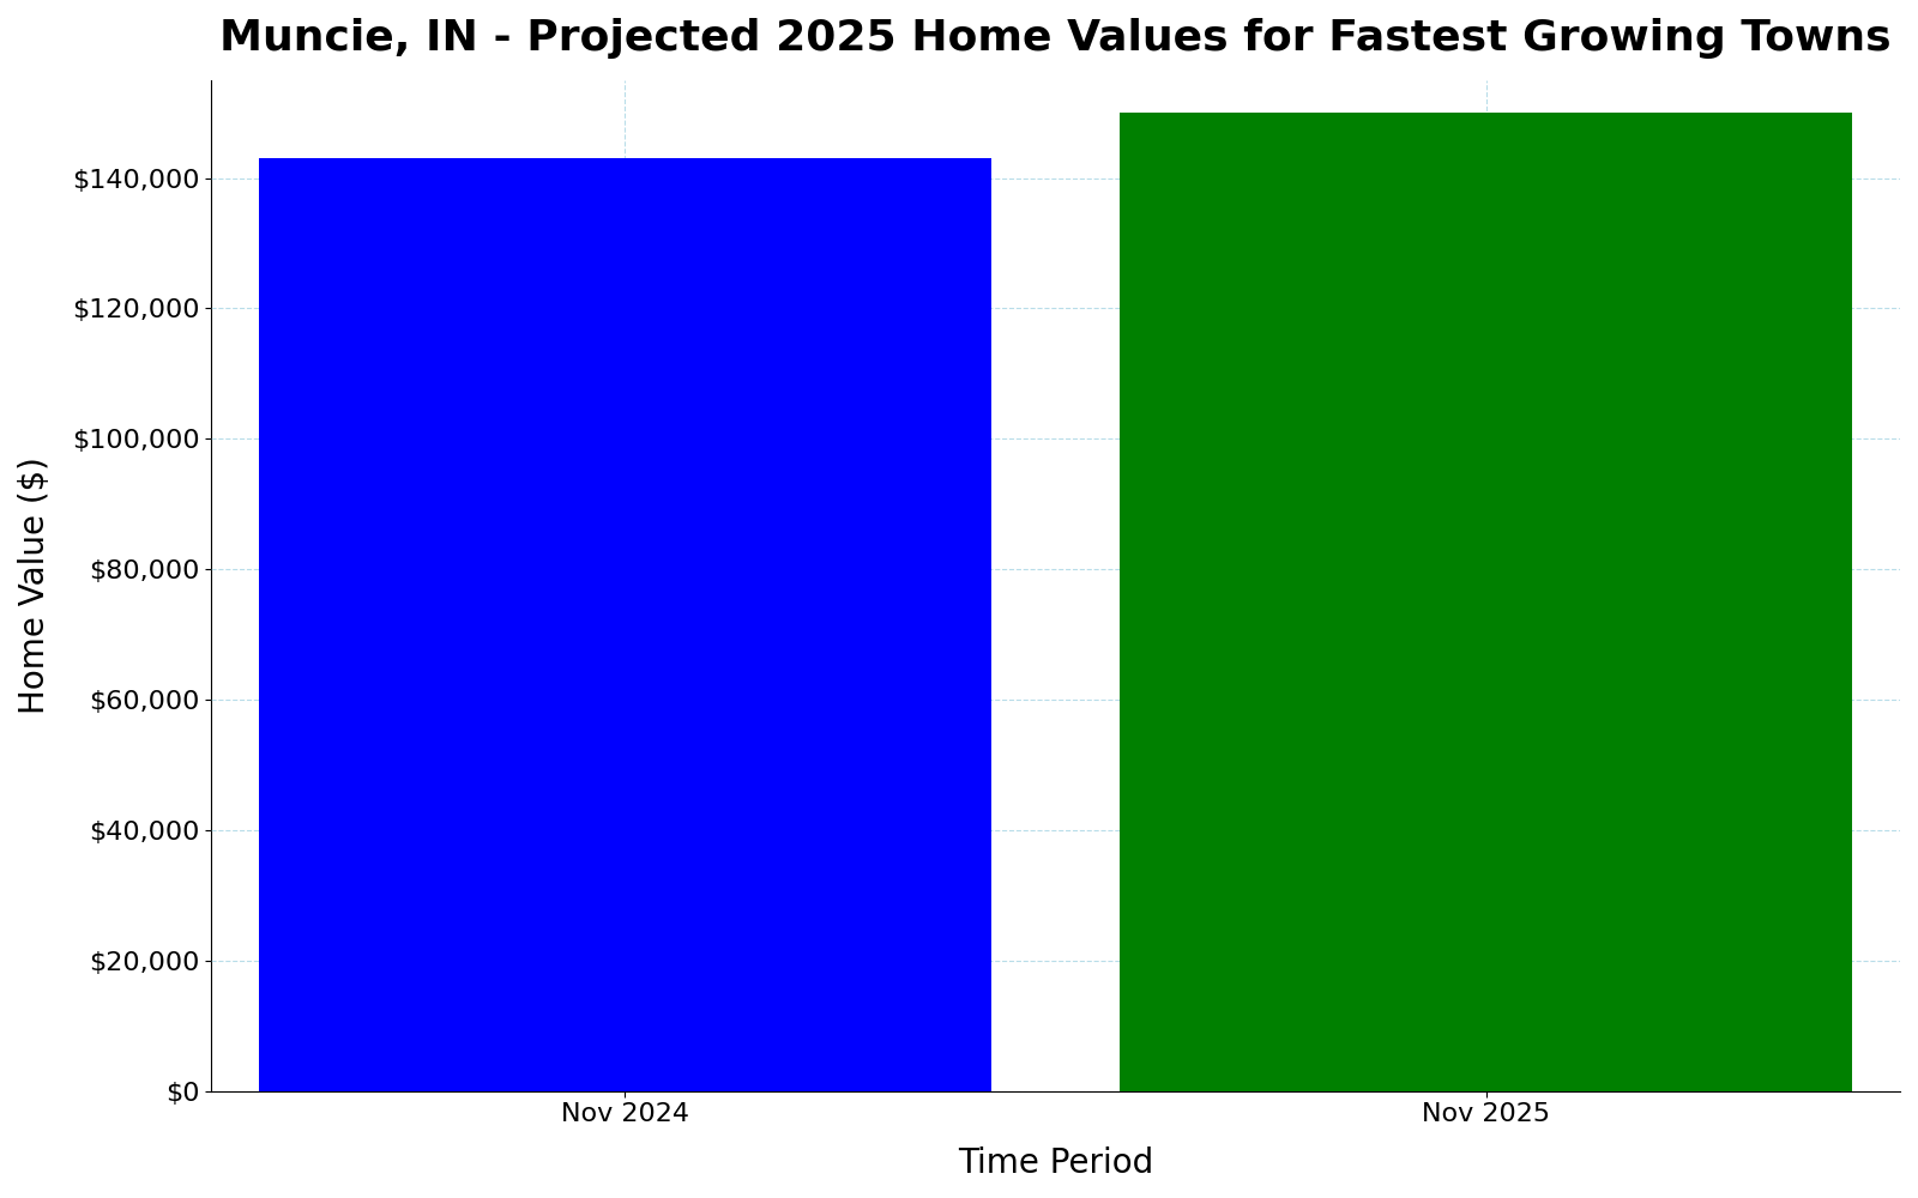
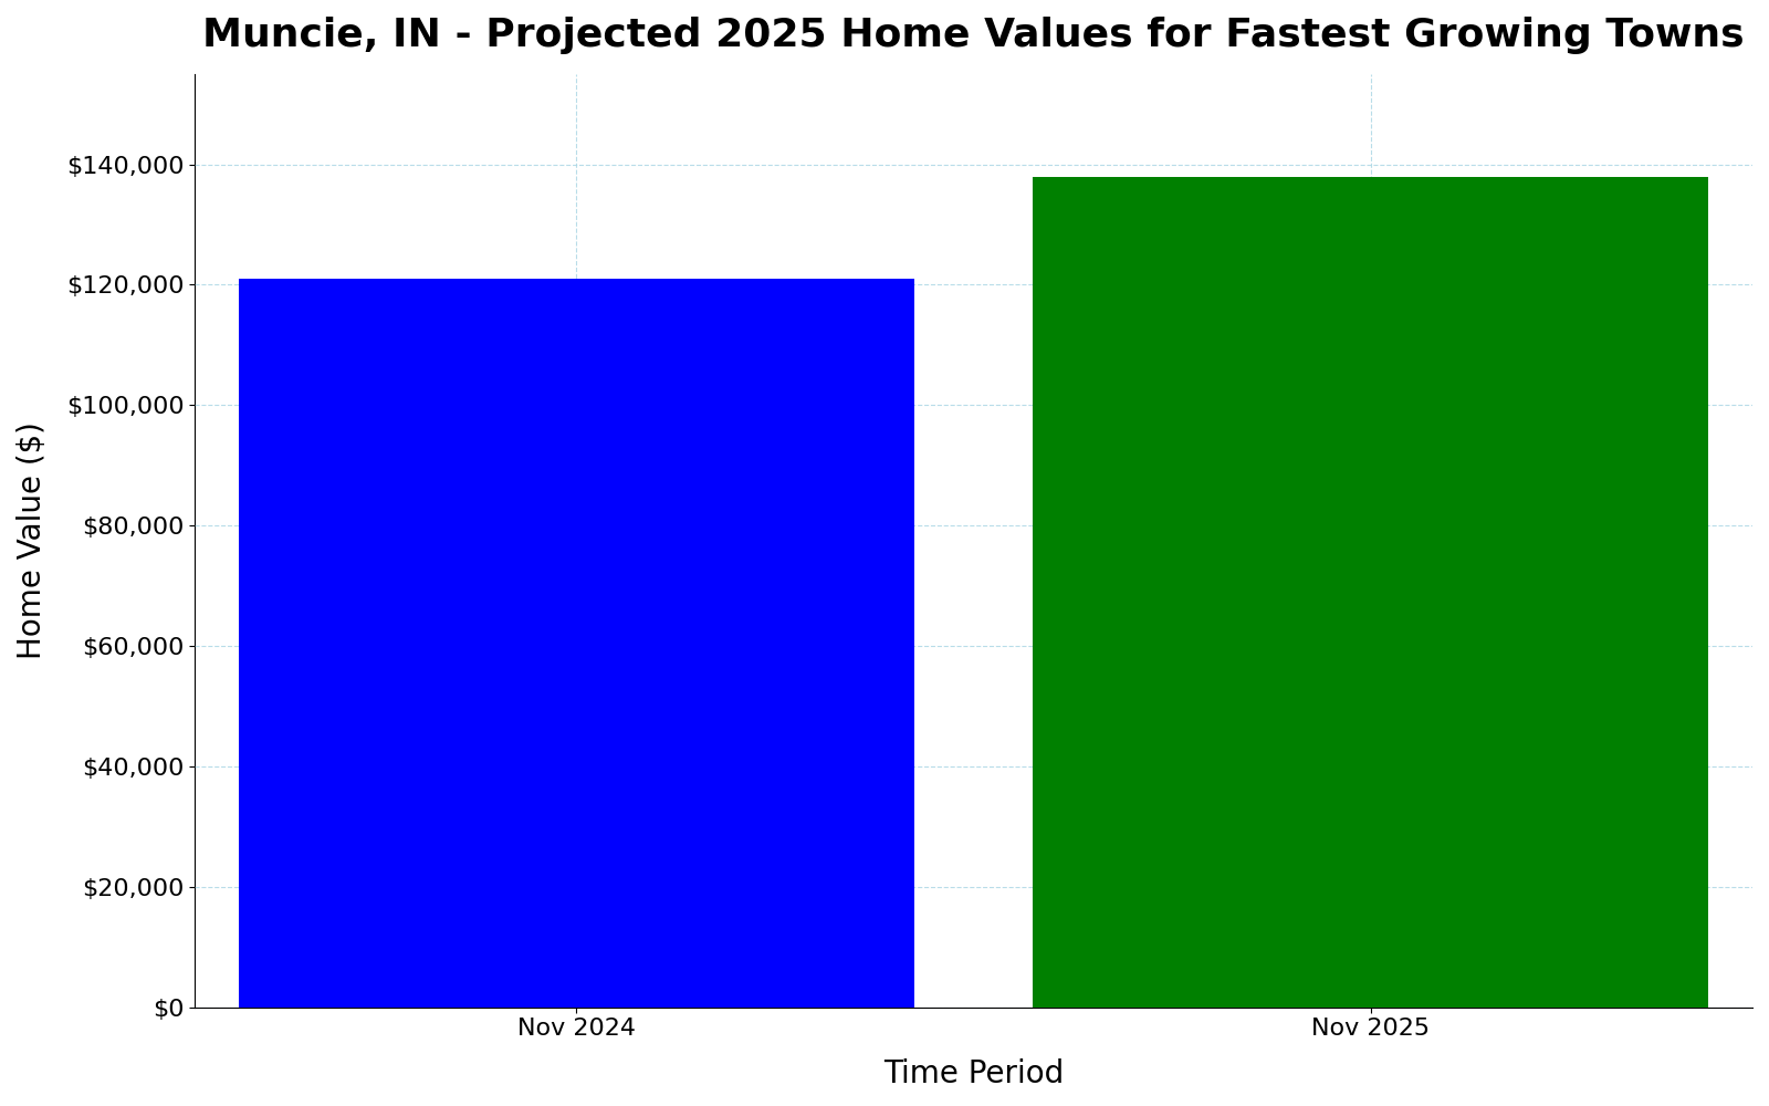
Nov 2024: $143,000 -> $121,000
Nov 2025: $150,000 -> $138,000
